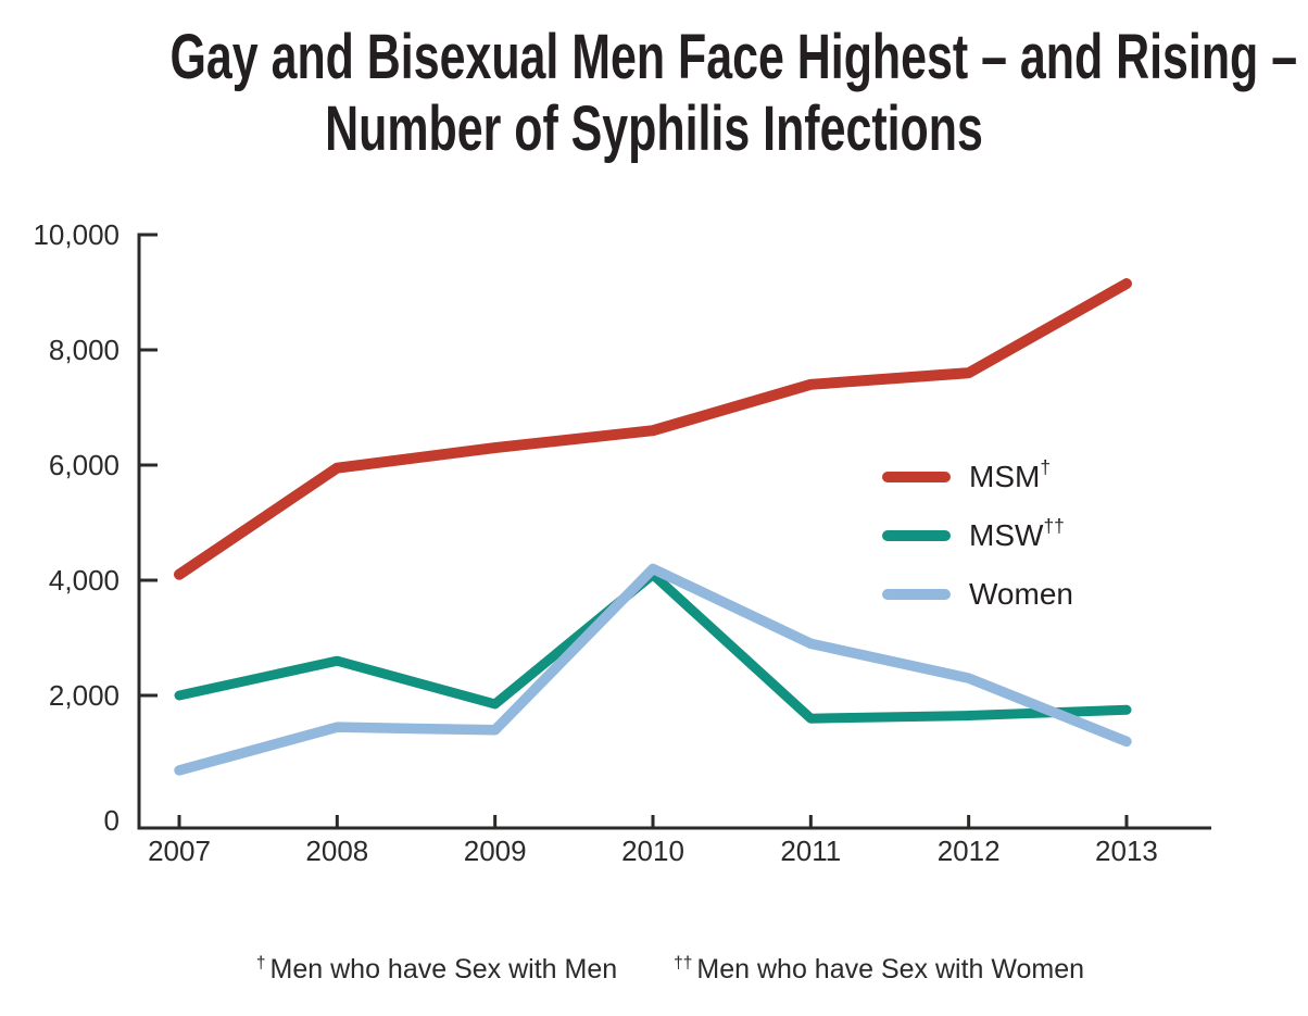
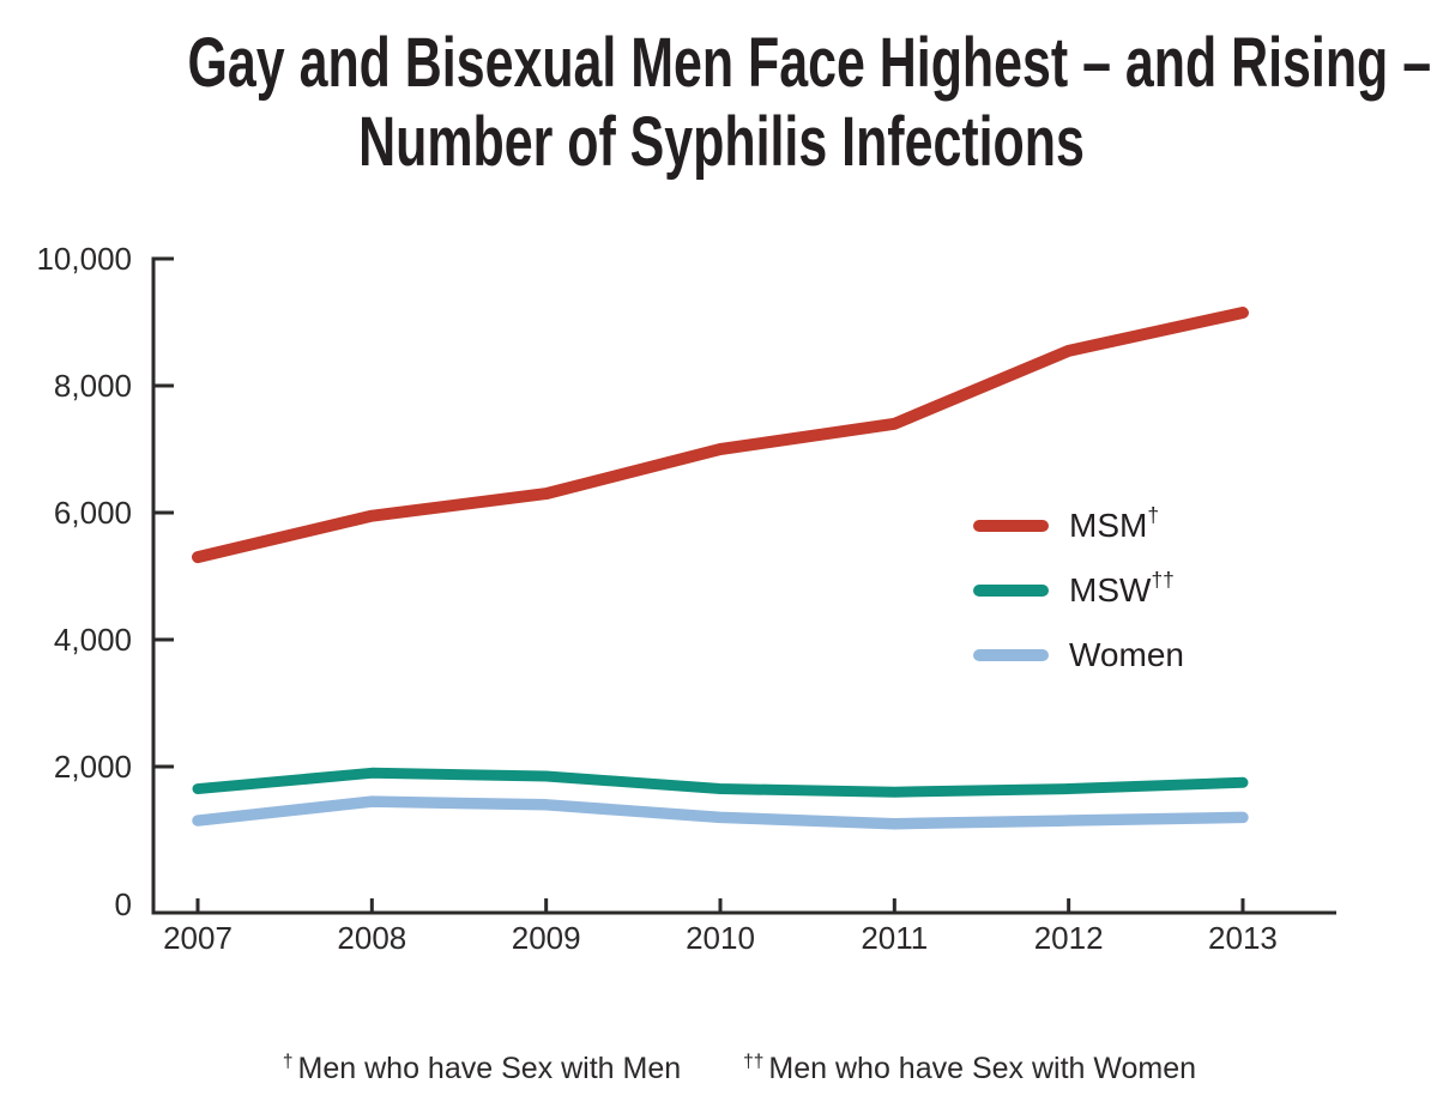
MSM/2007: 4100 -> 5300
MSW/2007: 2000 -> 1600
Women/2007: 700 -> 1200
MSW/2008: 2600 -> 1900
MSM/2010: 6600 -> 7000
MSW/2010: 4100 -> 1600
Women/2010: 4200 -> 1200
Women/2011: 2900 -> 1100
MSM/2012: 7600 -> 8600
Women/2012: 2300 -> 1200
